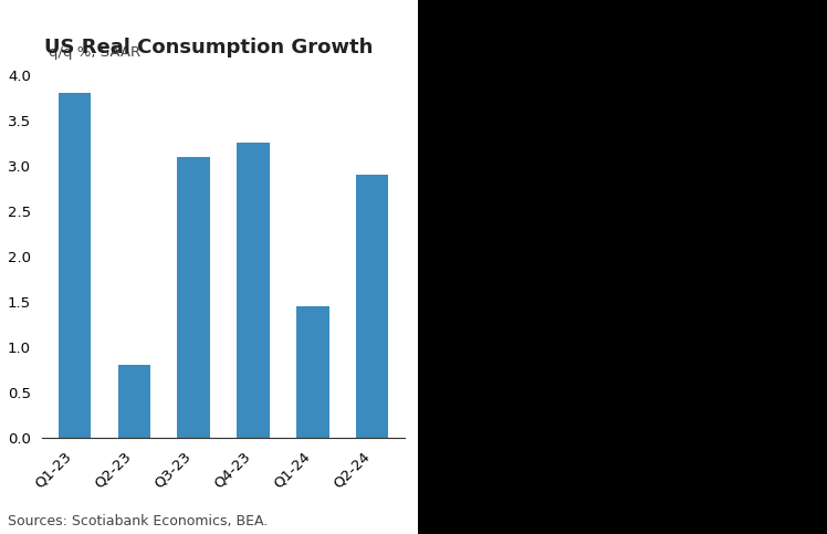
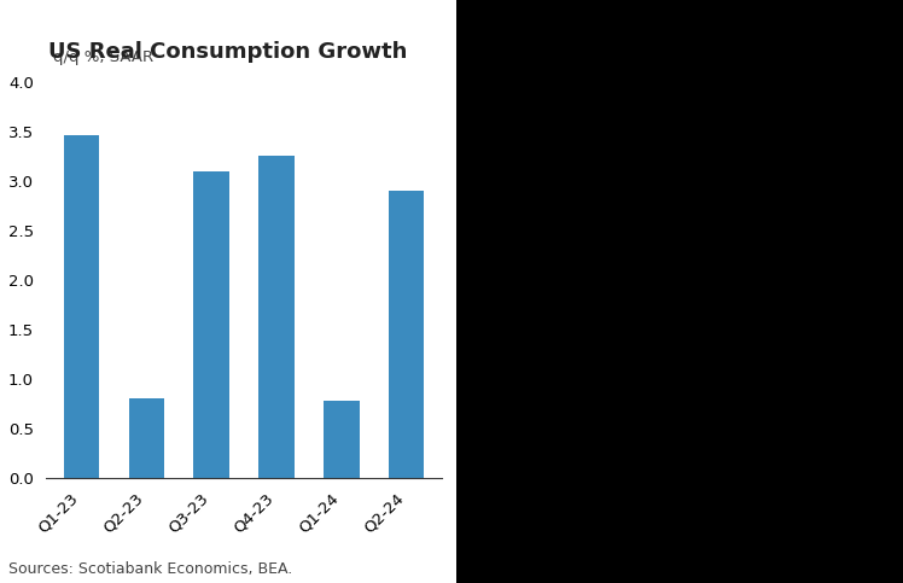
Q1-23: 3.80 -> 3.46
Q1-24: 1.45 -> 0.78
